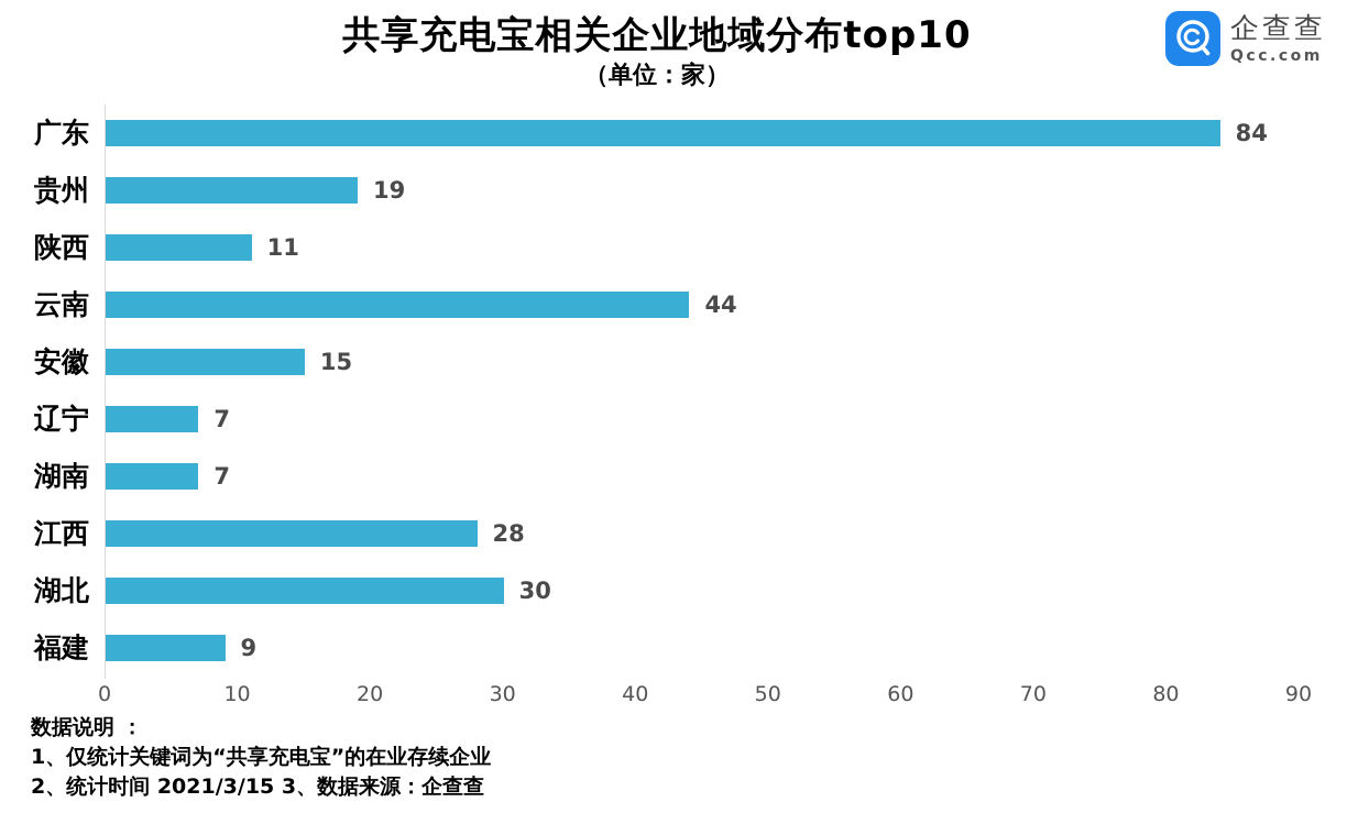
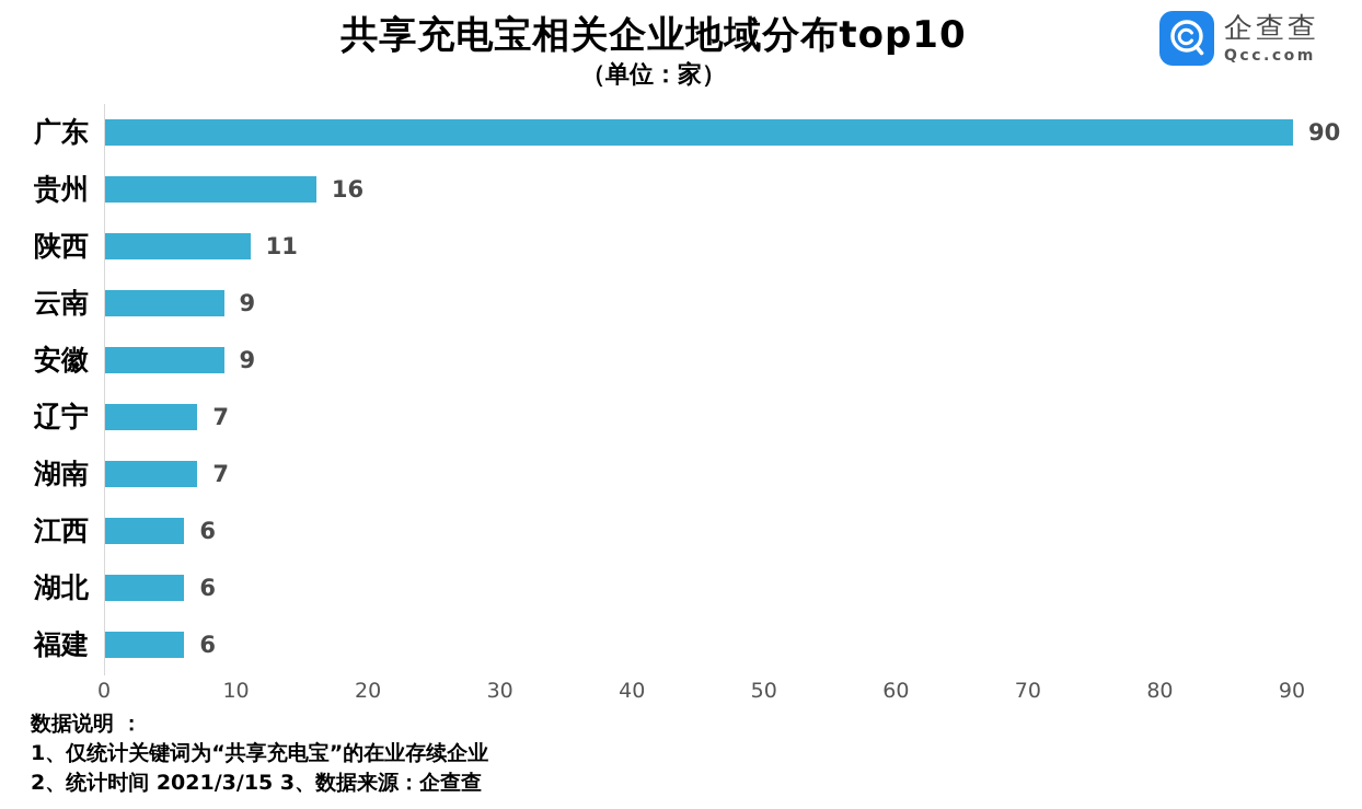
广东: 84 -> 90
贵州: 19 -> 16
云南: 44 -> 9
安徽: 15 -> 9
江西: 28 -> 6
湖北: 30 -> 6
福建: 9 -> 6
